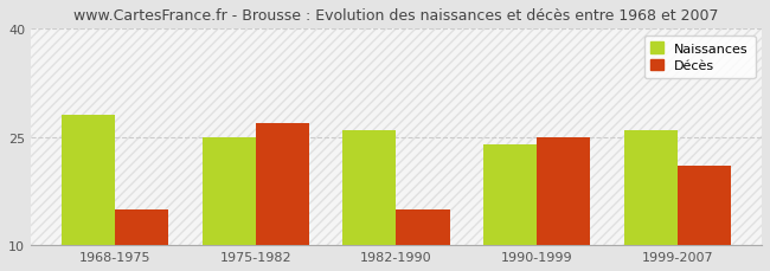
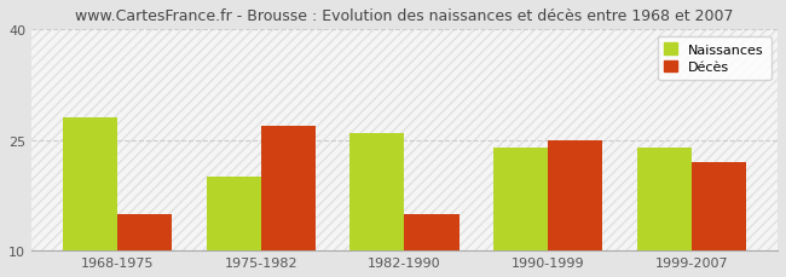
Naissances/1975-1982: 25 -> 20
Naissances/1999-2007: 26 -> 24
Décès/1999-2007: 21 -> 22
